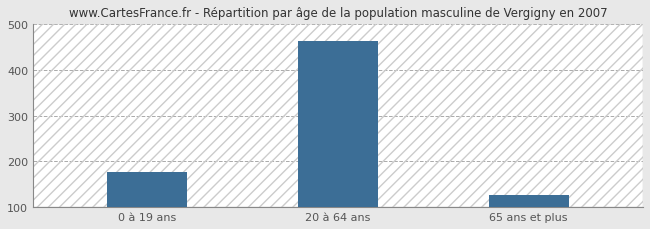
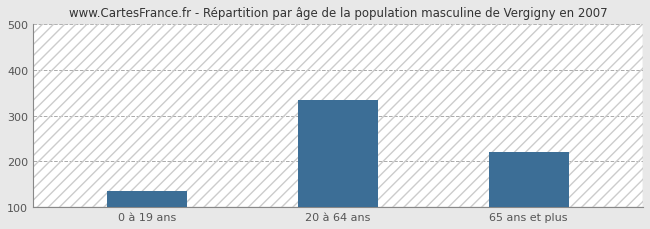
0 à 19 ans: 178 -> 135
20 à 64 ans: 463 -> 335
65 ans et plus: 126 -> 220
